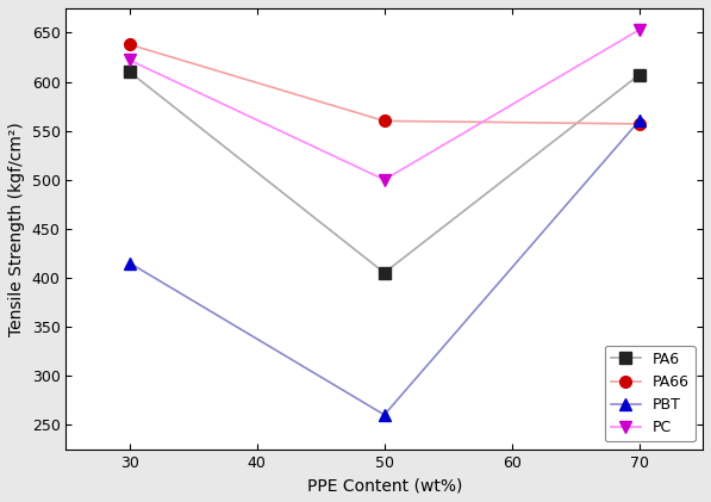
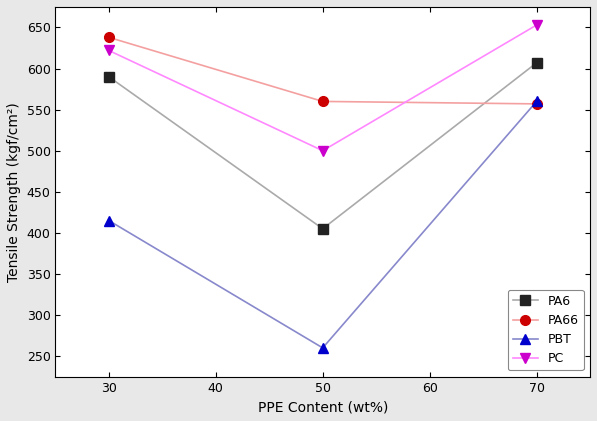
PA6/30: 610 -> 590
